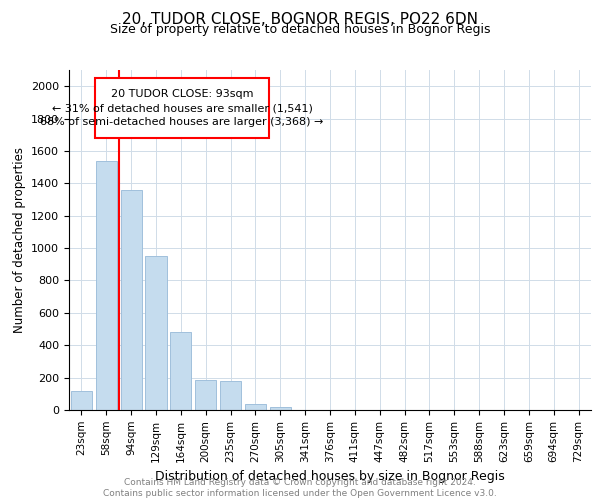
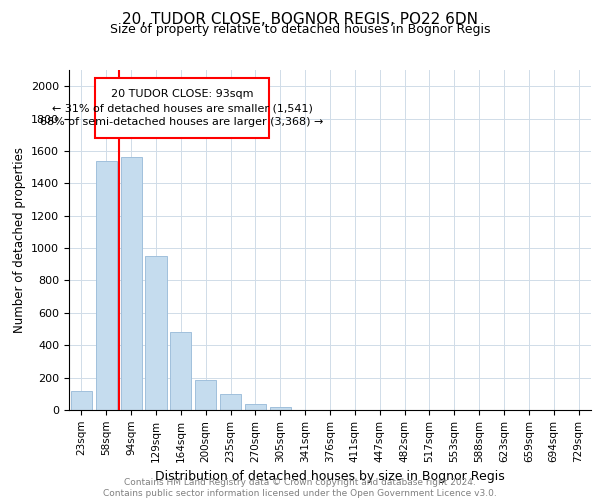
94sqm: 1360 -> 1560
235sqm: 180 -> 100
